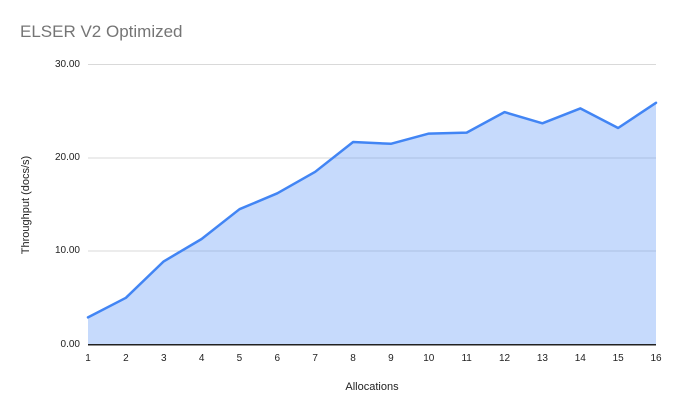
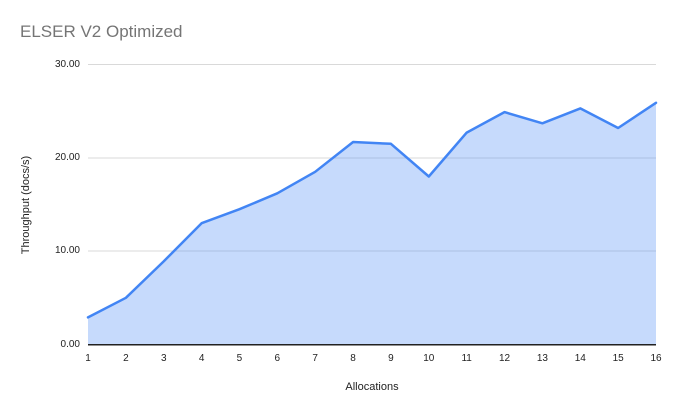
4: 11 -> 13
10: 23 -> 18
